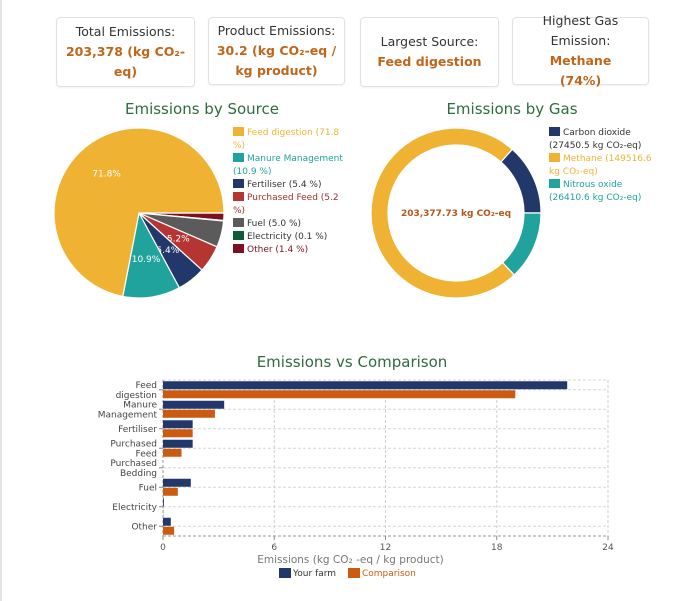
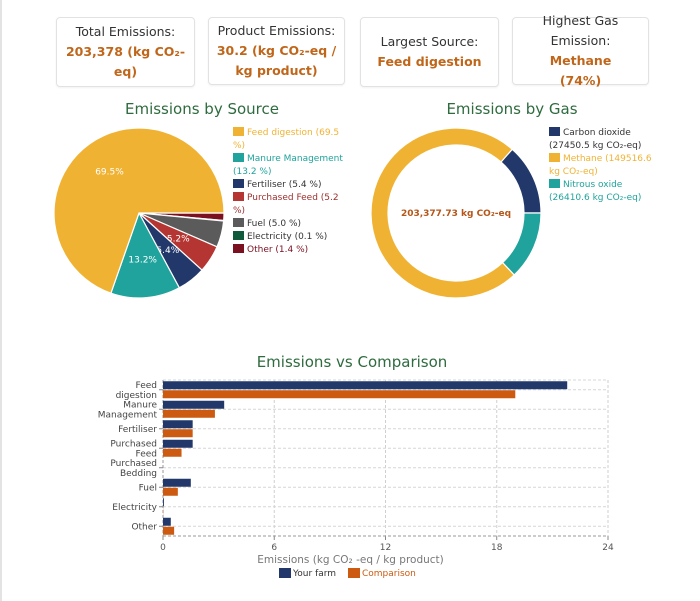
Emissions by Source/Feed digestion: 71.8 -> 69.5
Emissions by Source/Manure Management: 10.9 -> 13.2
